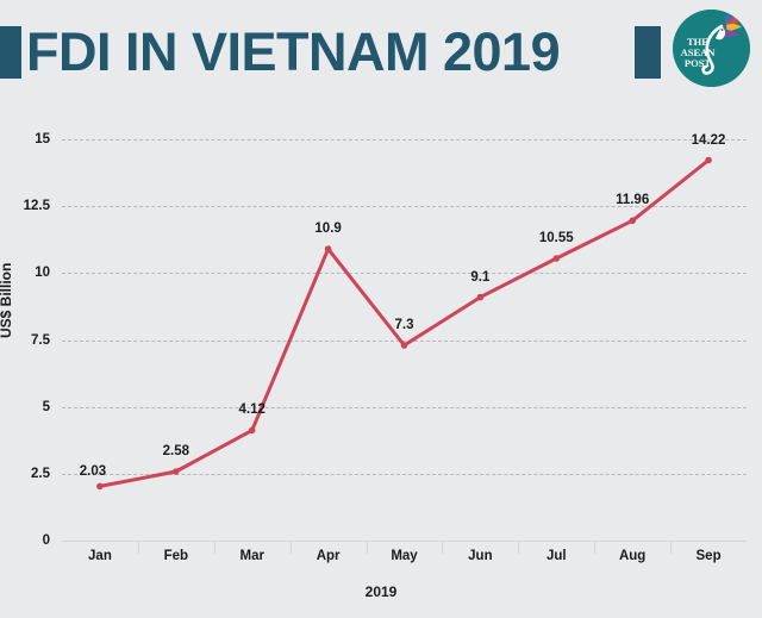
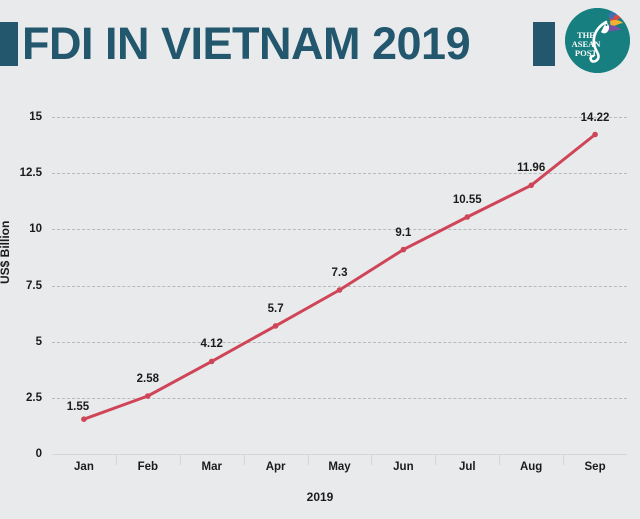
Jan: 2.03 -> 1.55
Apr: 10.9 -> 5.7
